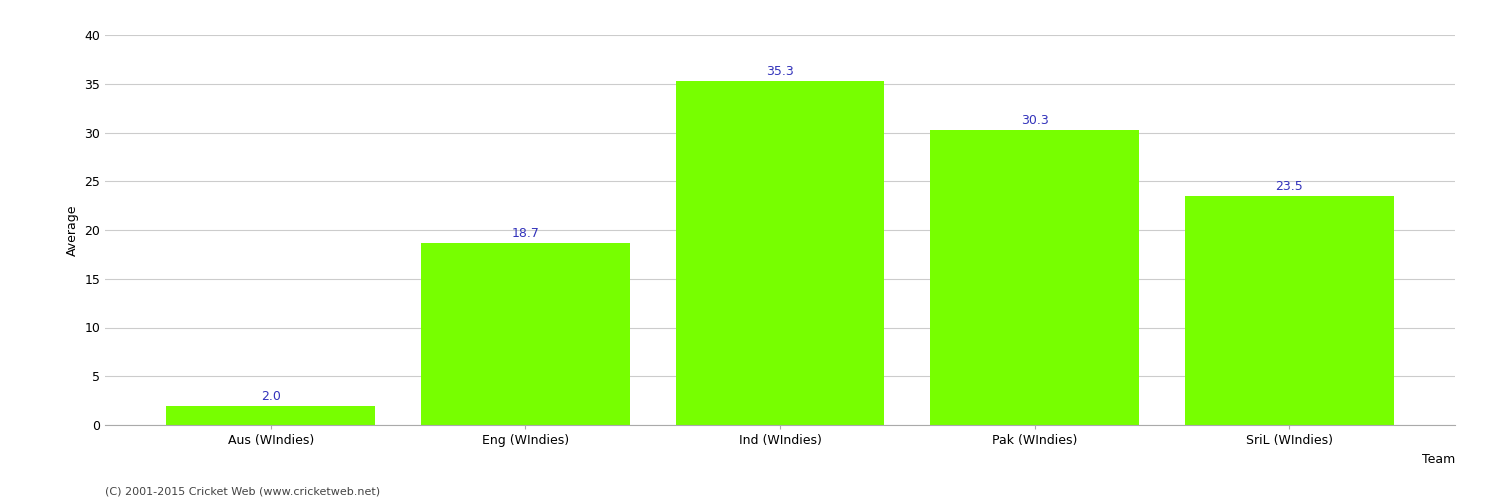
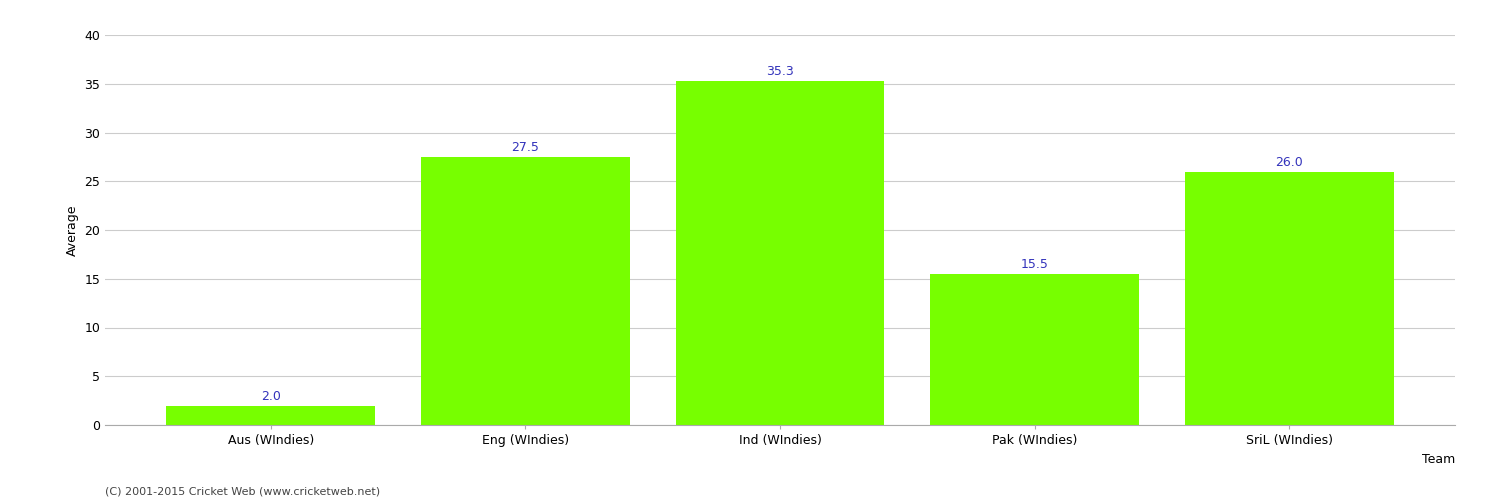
Eng (WIndies): 18.7 -> 27.5
Pak (WIndies): 30.3 -> 15.5
SriL (WIndies): 23.5 -> 26.0
